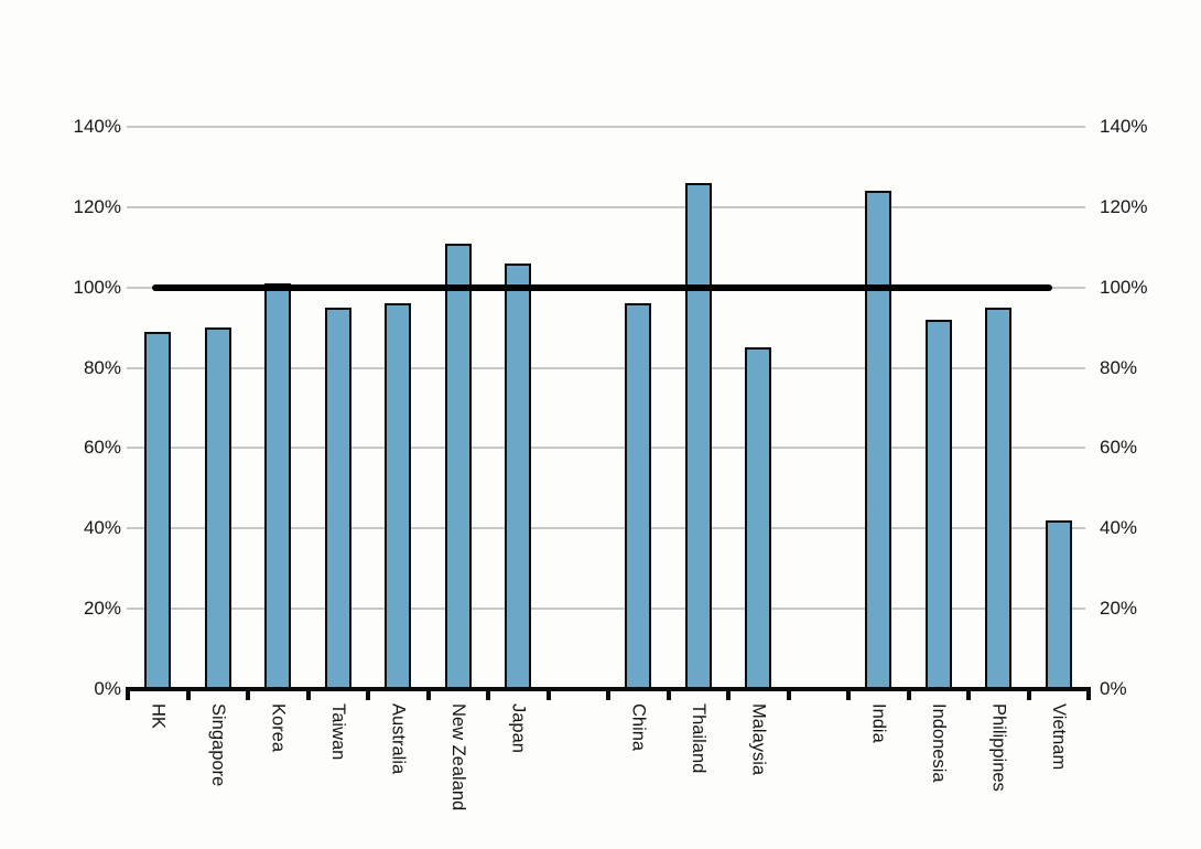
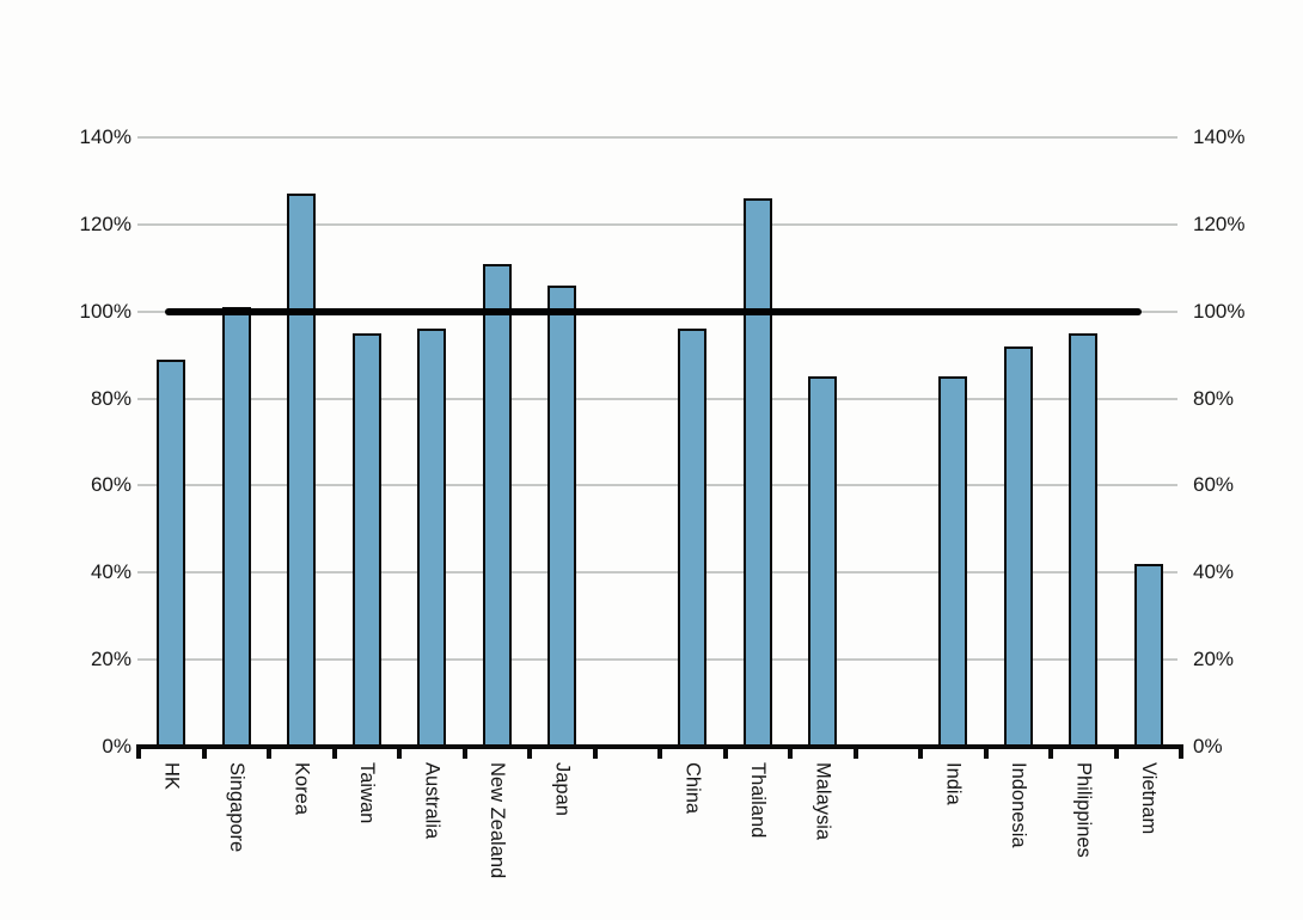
Singapore: 90% -> 101%
Korea: 101% -> 127%
India: 124% -> 85%
